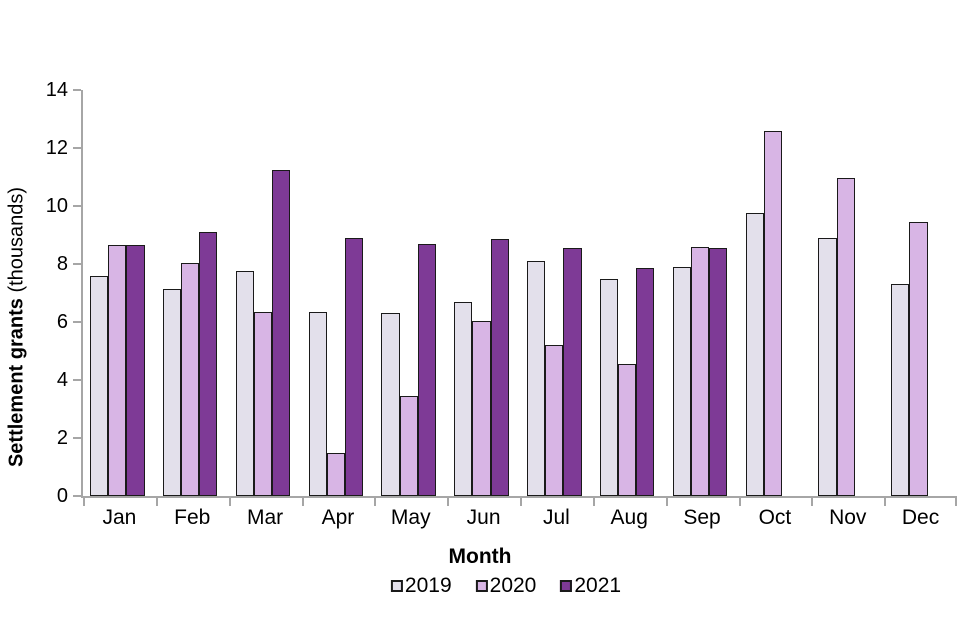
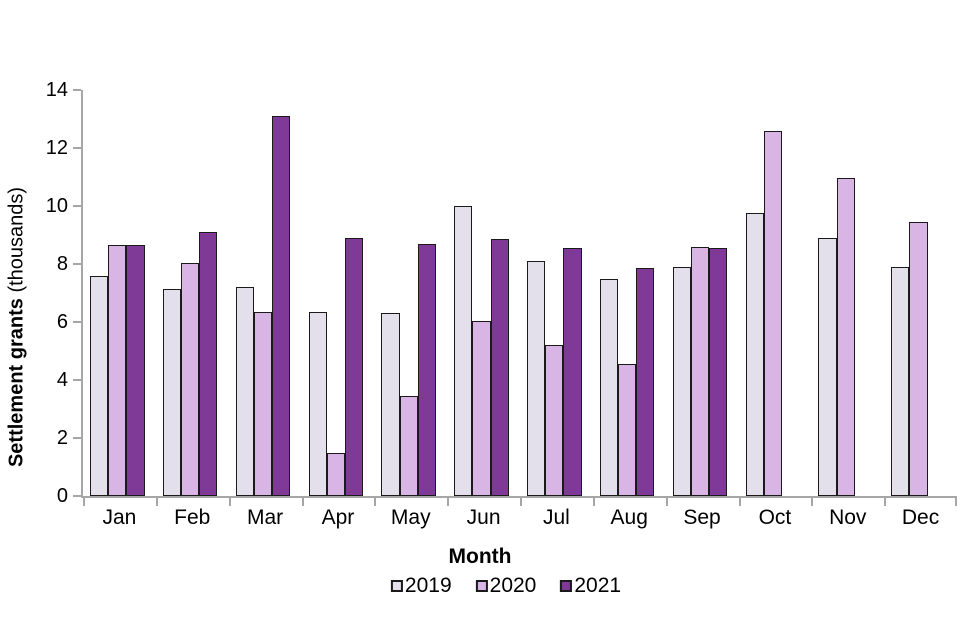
2019/Mar: 7.8 -> 7.2
2021/Mar: 11.2 -> 13.1
2019/Jun: 6.7 -> 10.0
2019/Dec: 7.3 -> 7.9
